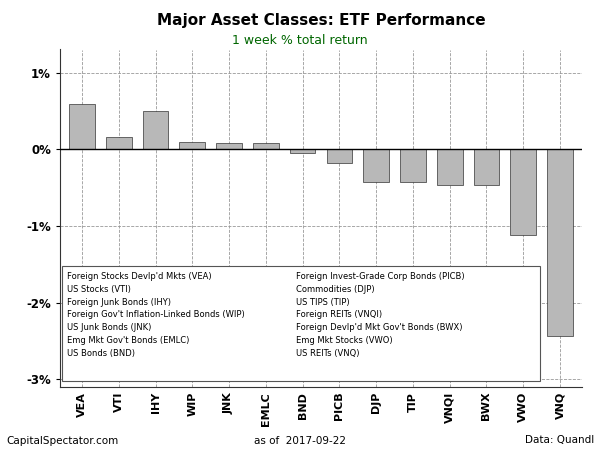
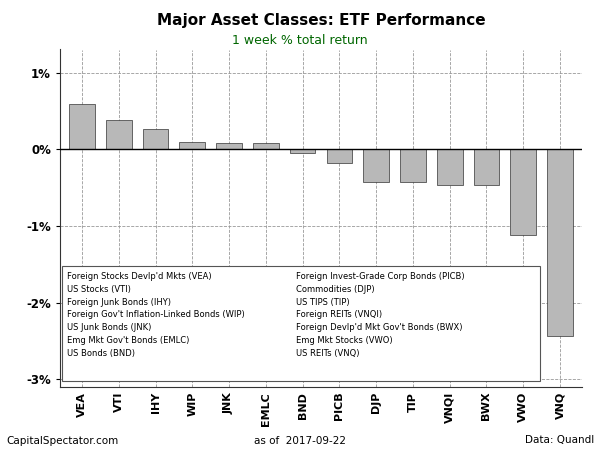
VTI: 0.16% -> 0.38%
IHY: 0.50% -> 0.26%
